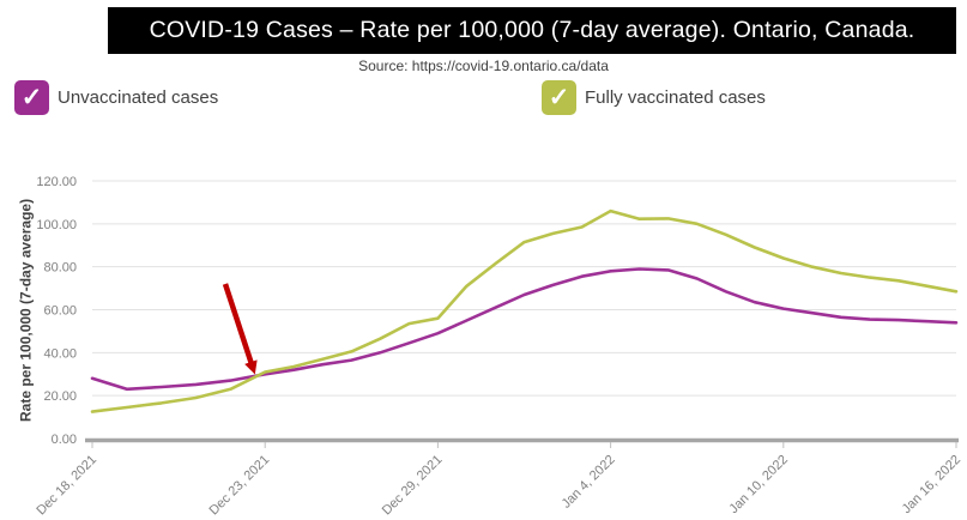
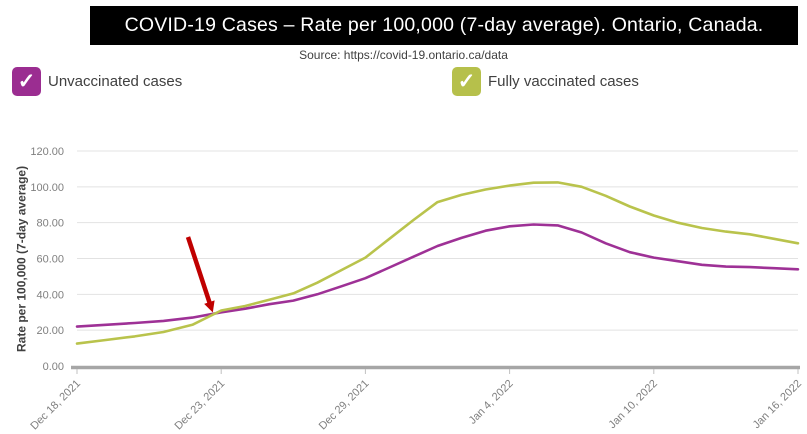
Unvaccinated cases/Dec 18, 2021: 28 -> 22
Fully vaccinated cases/Dec 29, 2021: 56 -> 60
Fully vaccinated cases/Jan 4, 2022: 106 -> 101
